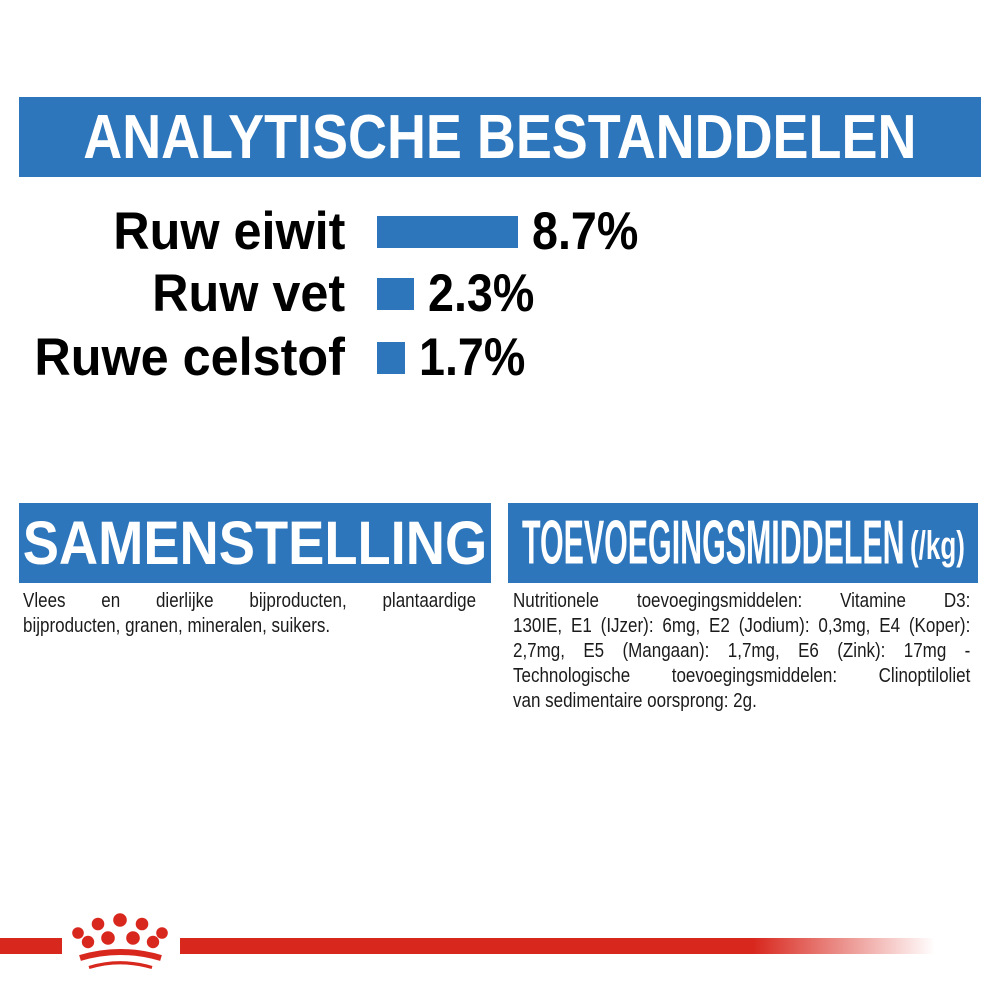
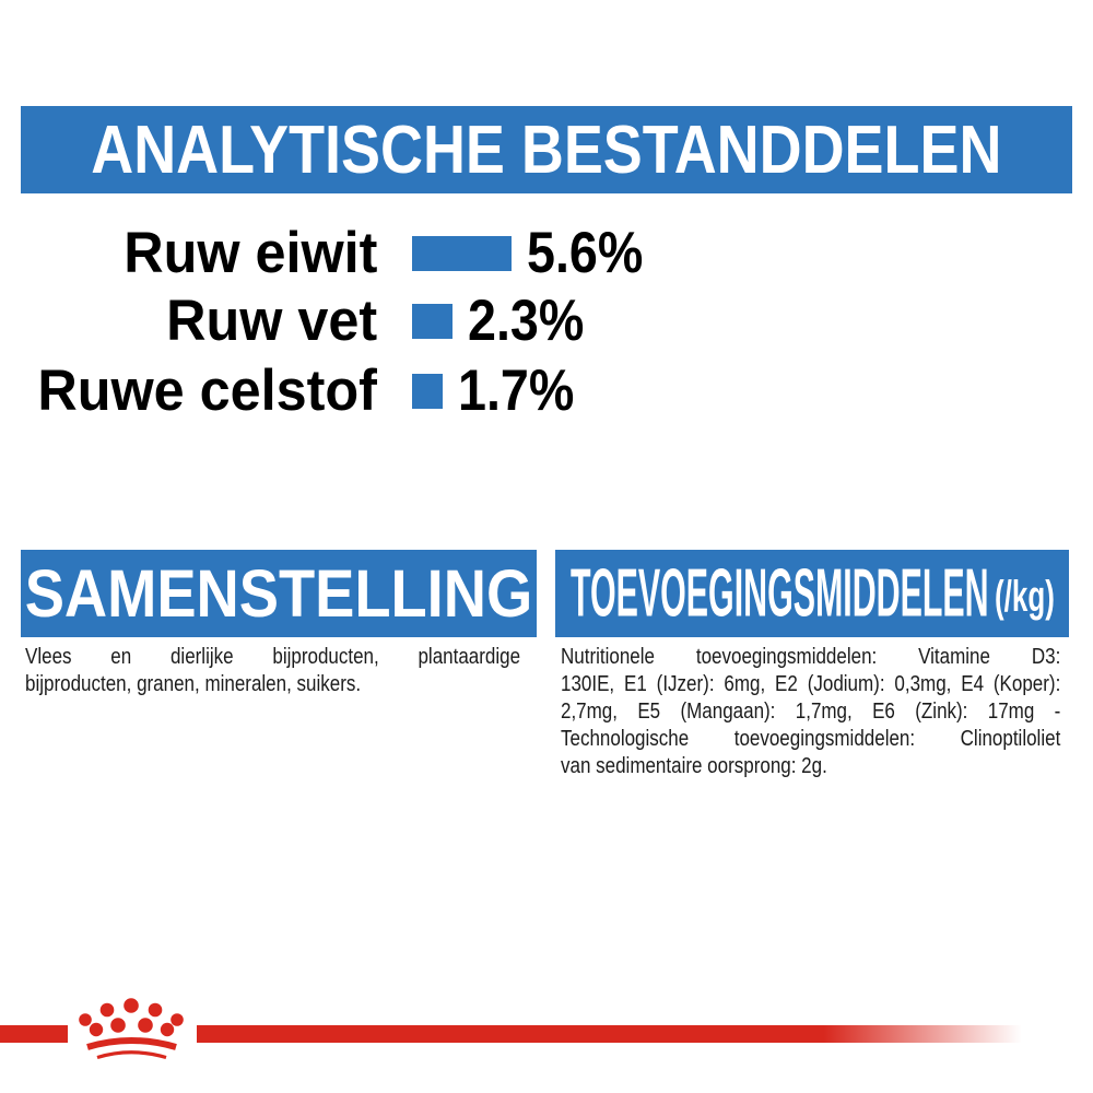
Ruw eiwit: 8.7% -> 5.6%
